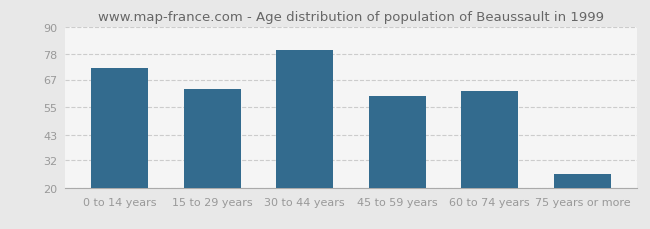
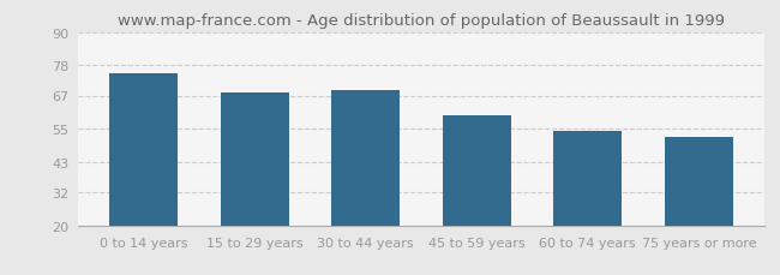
0 to 14 years: 72 -> 75
15 to 29 years: 63 -> 68
30 to 44 years: 80 -> 69
60 to 74 years: 62 -> 54
75 years or more: 26 -> 52
